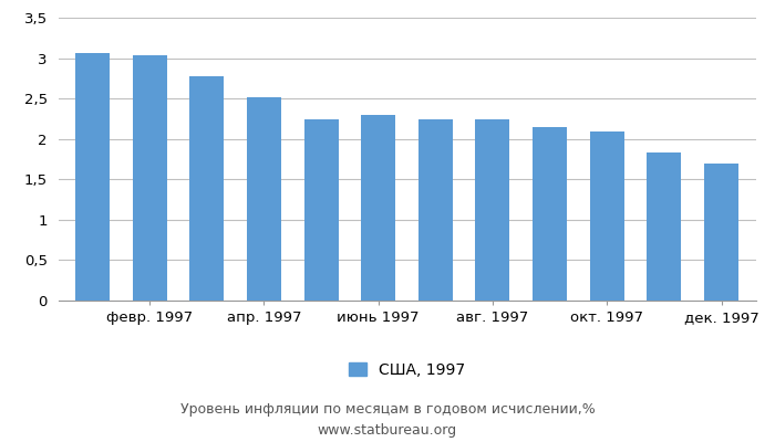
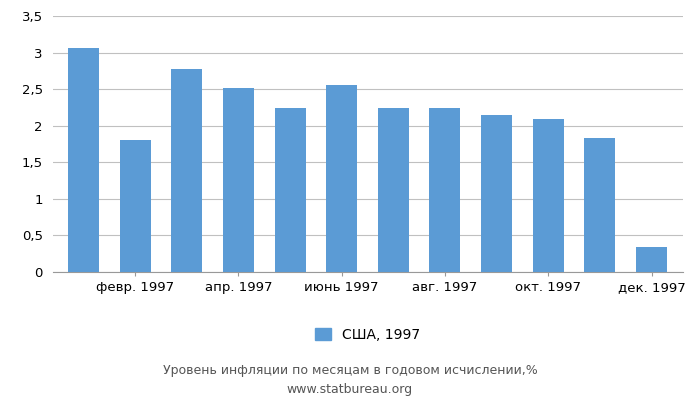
февр. 1997: 3,04 -> 1,80
июнь 1997: 2,30 -> 2,56
дек. 1997: 1,70 -> 0,34
